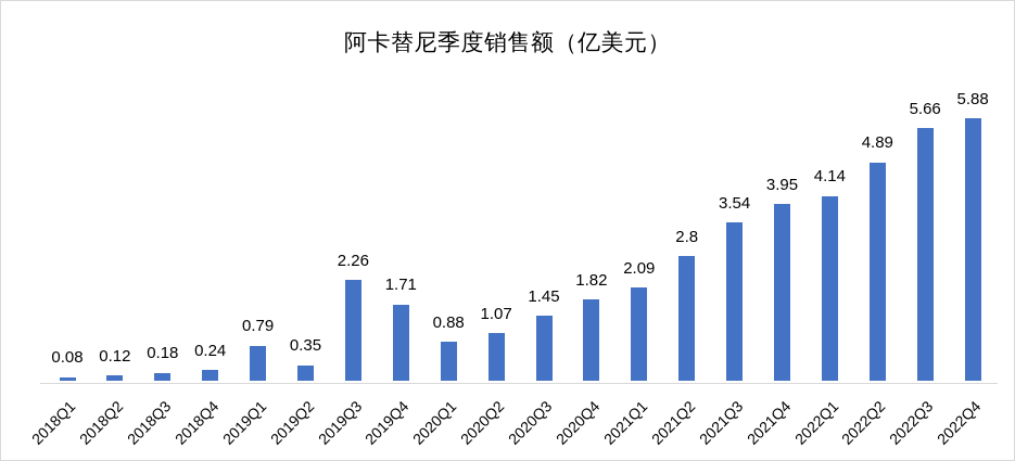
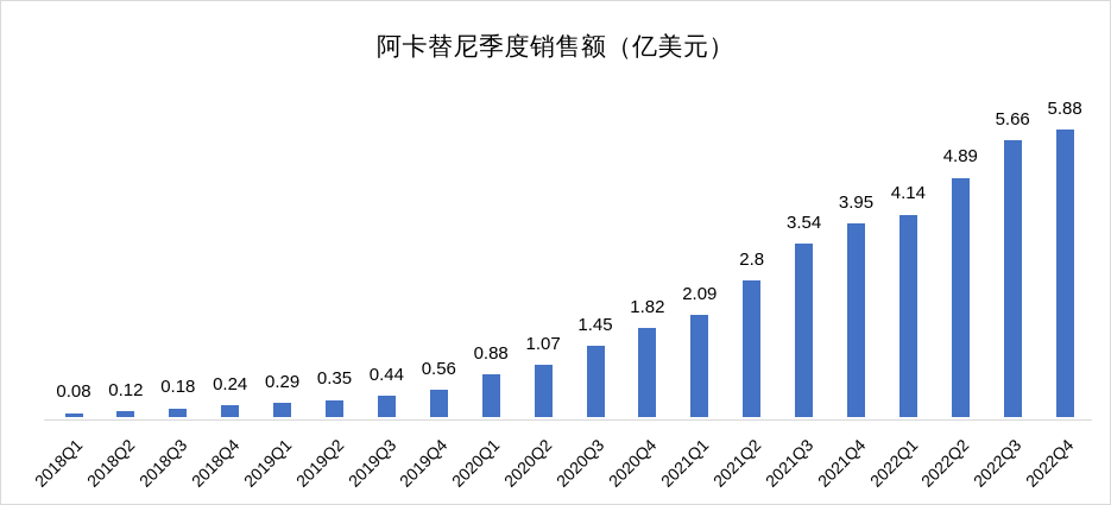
2019Q1: 0.79 -> 0.29
2019Q3: 2.26 -> 0.44
2019Q4: 1.71 -> 0.56
